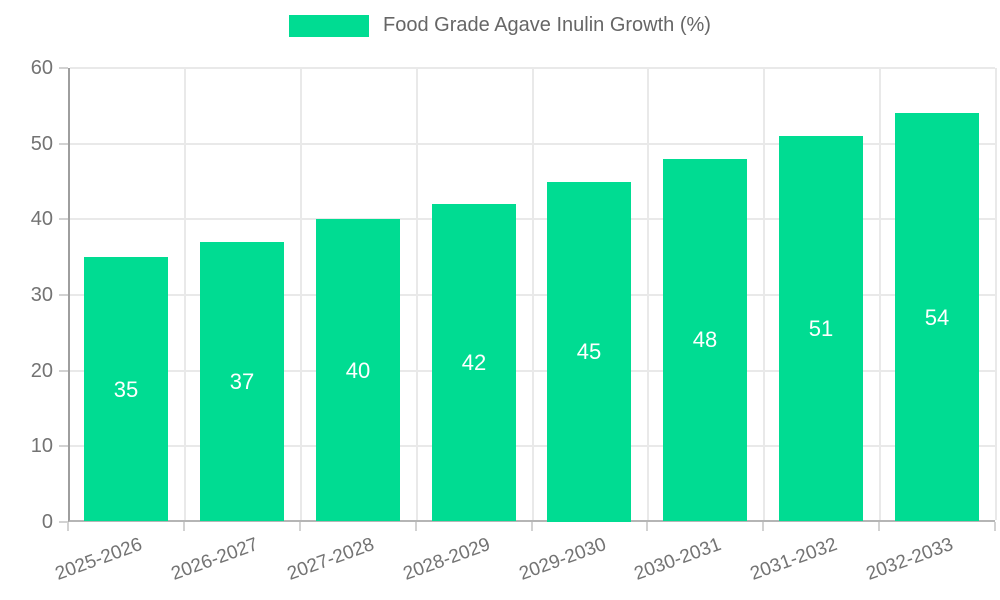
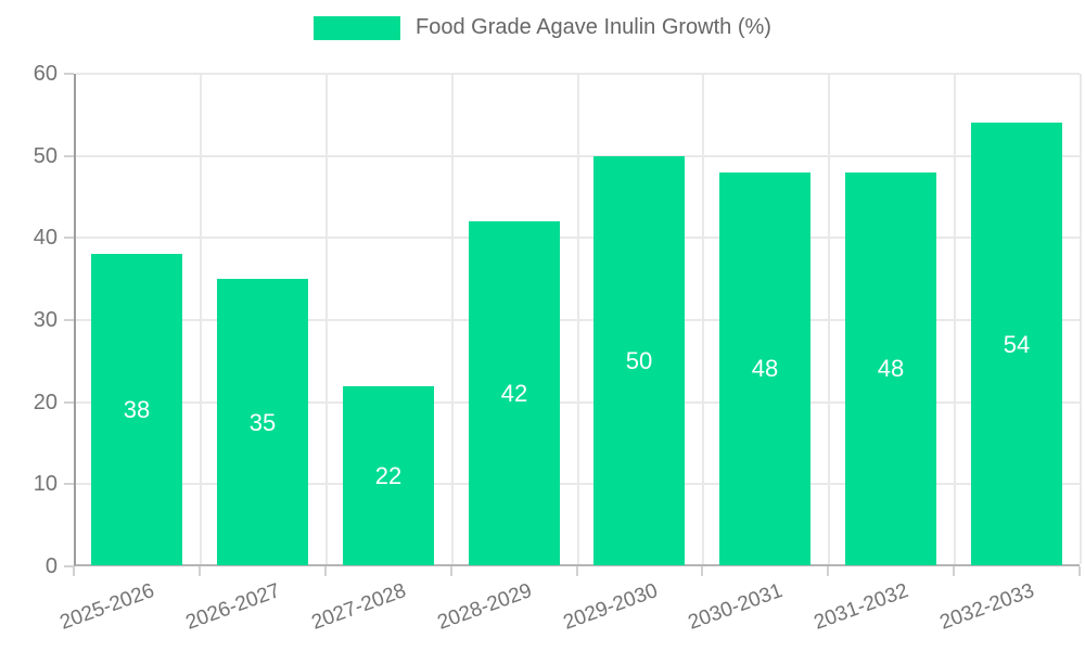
2025-2026: 35 -> 38
2026-2027: 37 -> 35
2027-2028: 40 -> 22
2029-2030: 45 -> 50
2031-2032: 51 -> 48
